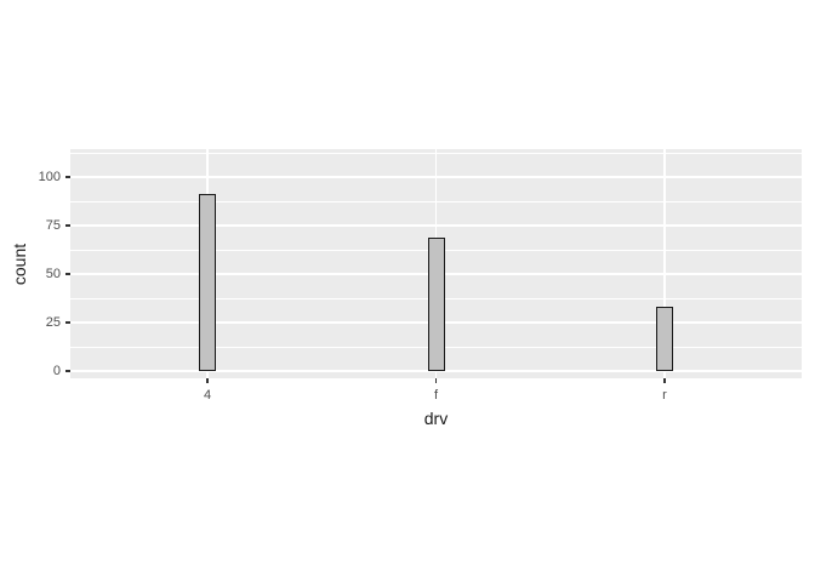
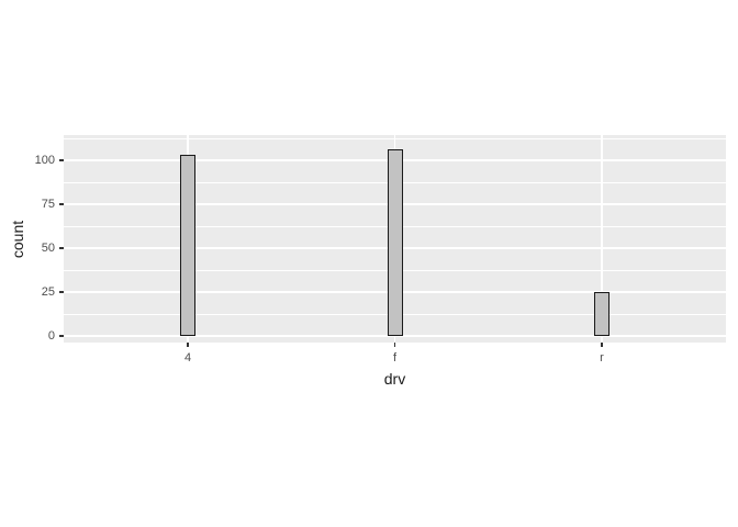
4: 91 -> 103
f: 69 -> 106
r: 33 -> 25
